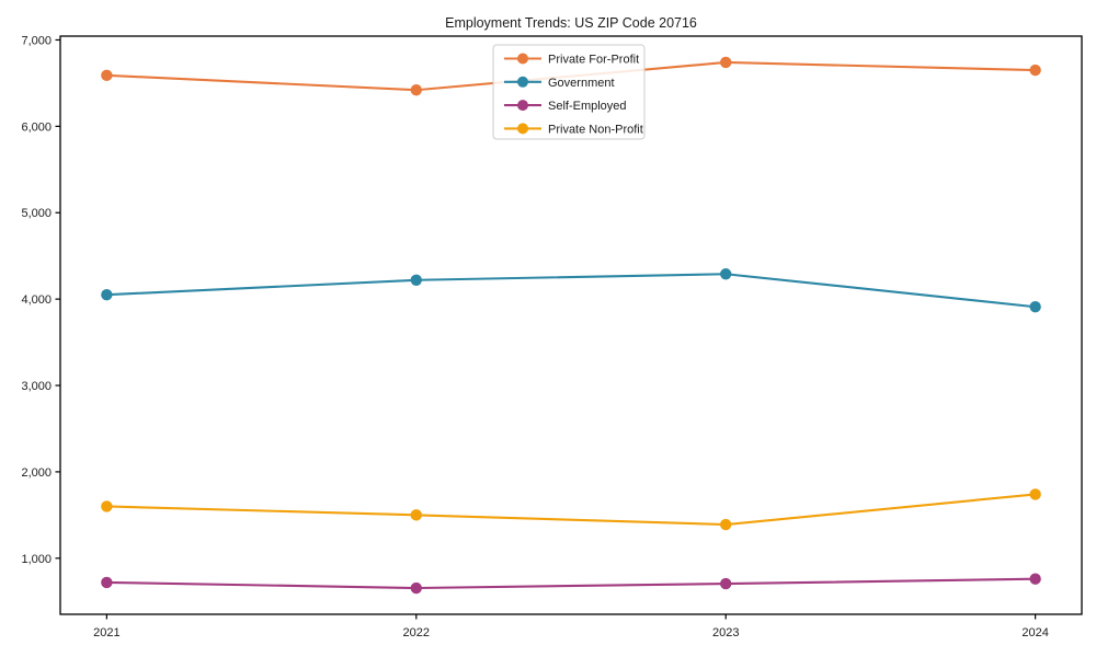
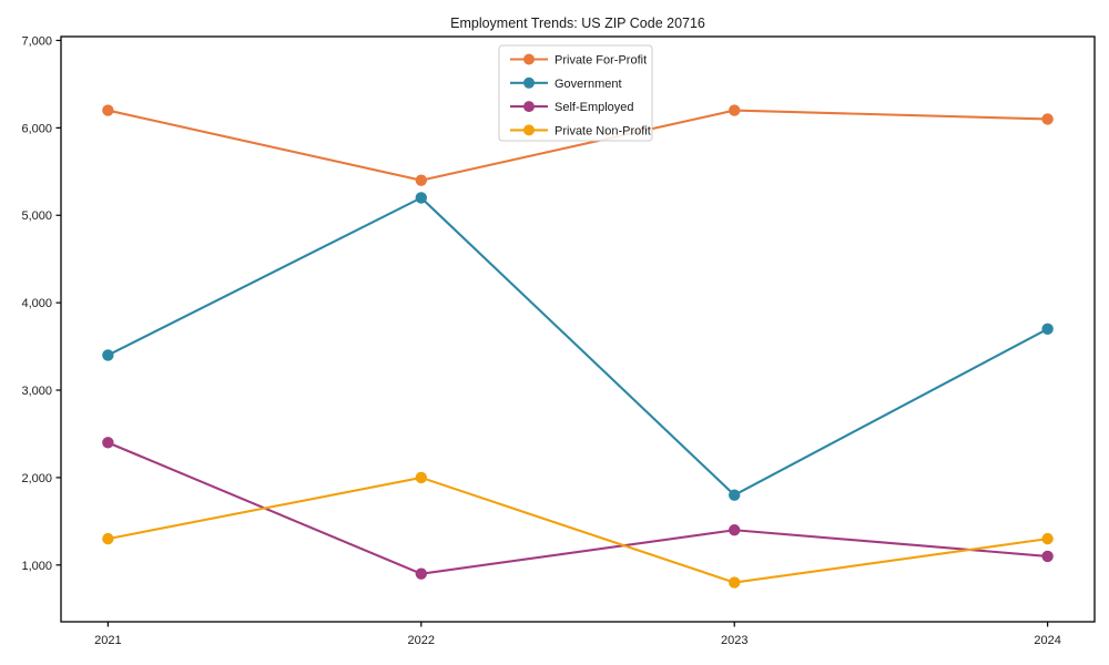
Private For-Profit/2021: 6600 -> 6200
Government/2021: 4000 -> 3400
Self-Employed/2021: 700 -> 2400
Private Non-Profit/2021: 1600 -> 1300
Private For-Profit/2022: 6400 -> 5400
Government/2022: 4200 -> 5200
Self-Employed/2022: 700 -> 900
Private Non-Profit/2022: 1500 -> 2000
Private For-Profit/2023: 6700 -> 6200
Government/2023: 4300 -> 1800
Self-Employed/2023: 700 -> 1400
Private Non-Profit/2023: 1400 -> 800
Private For-Profit/2024: 6600 -> 6100
Government/2024: 3900 -> 3700
Self-Employed/2024: 800 -> 1100
Private Non-Profit/2024: 1700 -> 1300
